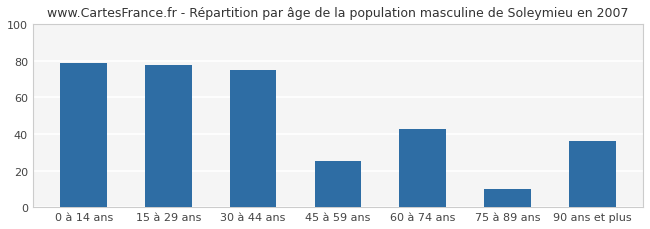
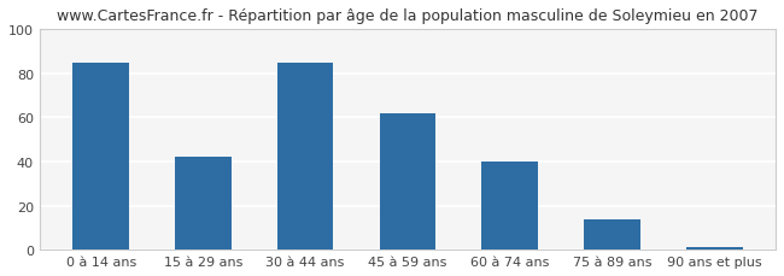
0 à 14 ans: 79 -> 85
15 à 29 ans: 78 -> 42
30 à 44 ans: 75 -> 85
45 à 59 ans: 25 -> 62
60 à 74 ans: 43 -> 40
75 à 89 ans: 10 -> 14
90 ans et plus: 36 -> 1
